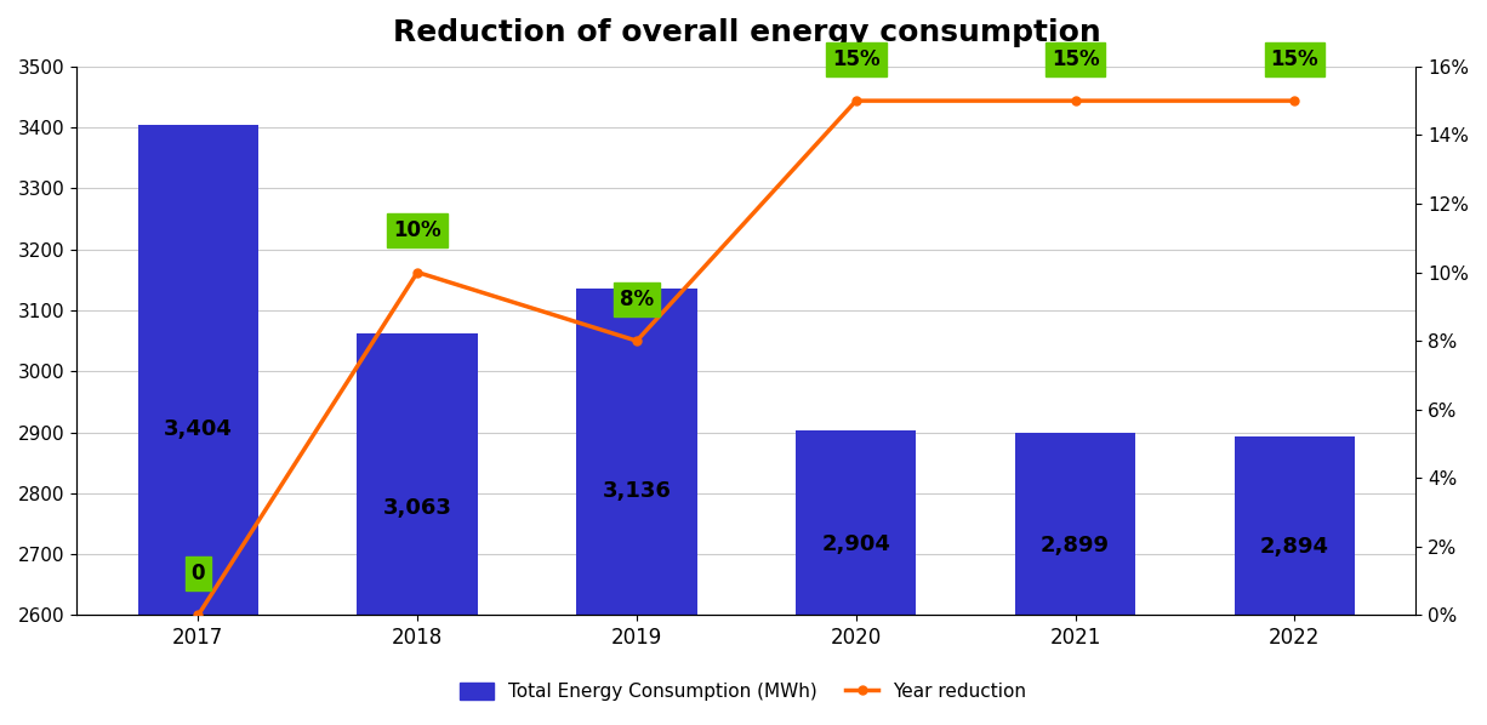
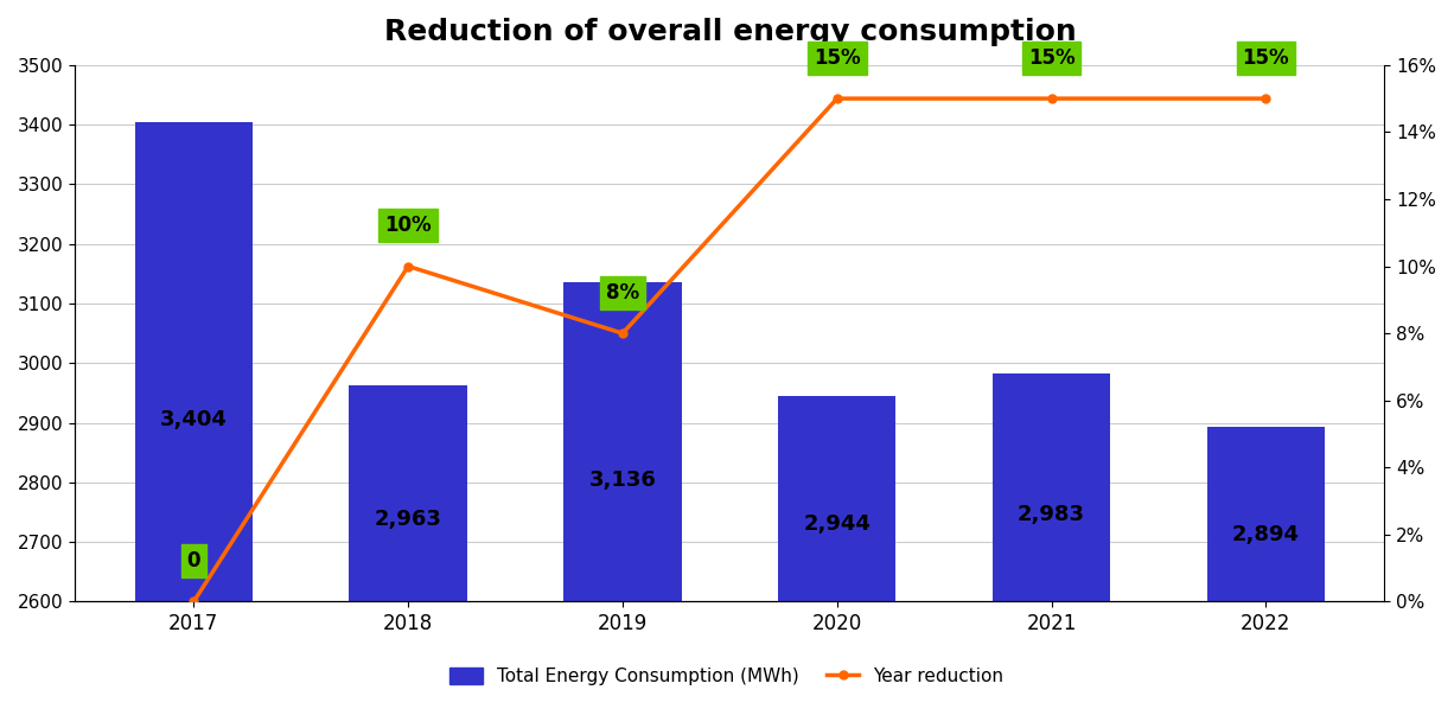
Total Energy Consumption (MWh)/2018: 3,063 -> 2,963
Total Energy Consumption (MWh)/2020: 2,904 -> 2,944
Total Energy Consumption (MWh)/2021: 2,899 -> 2,983
